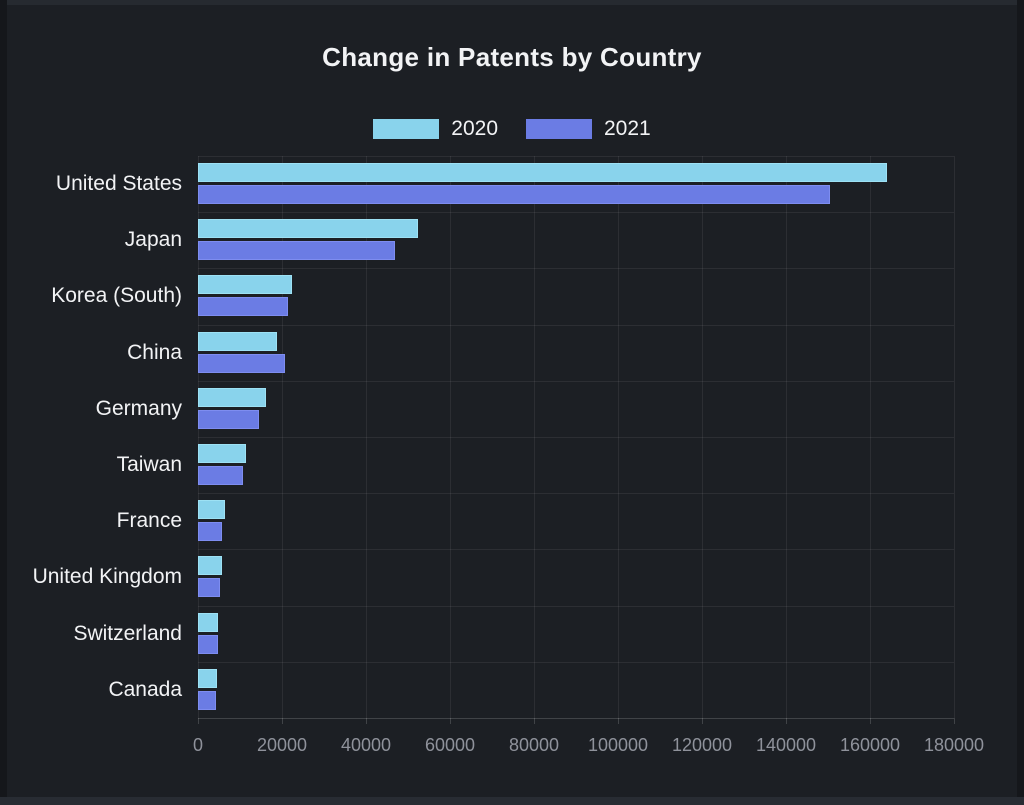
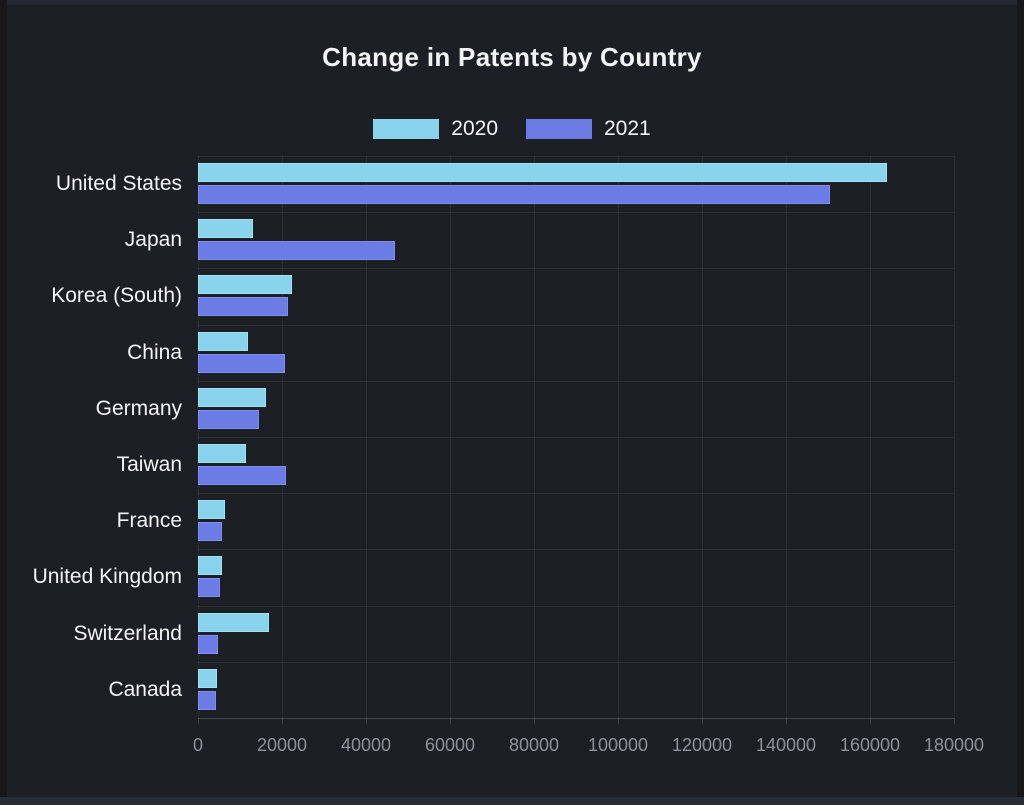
2020/Japan: 52000 -> 13000
2020/China: 19000 -> 12000
2021/Taiwan: 11000 -> 21000
2020/Switzerland: 5000 -> 17000
